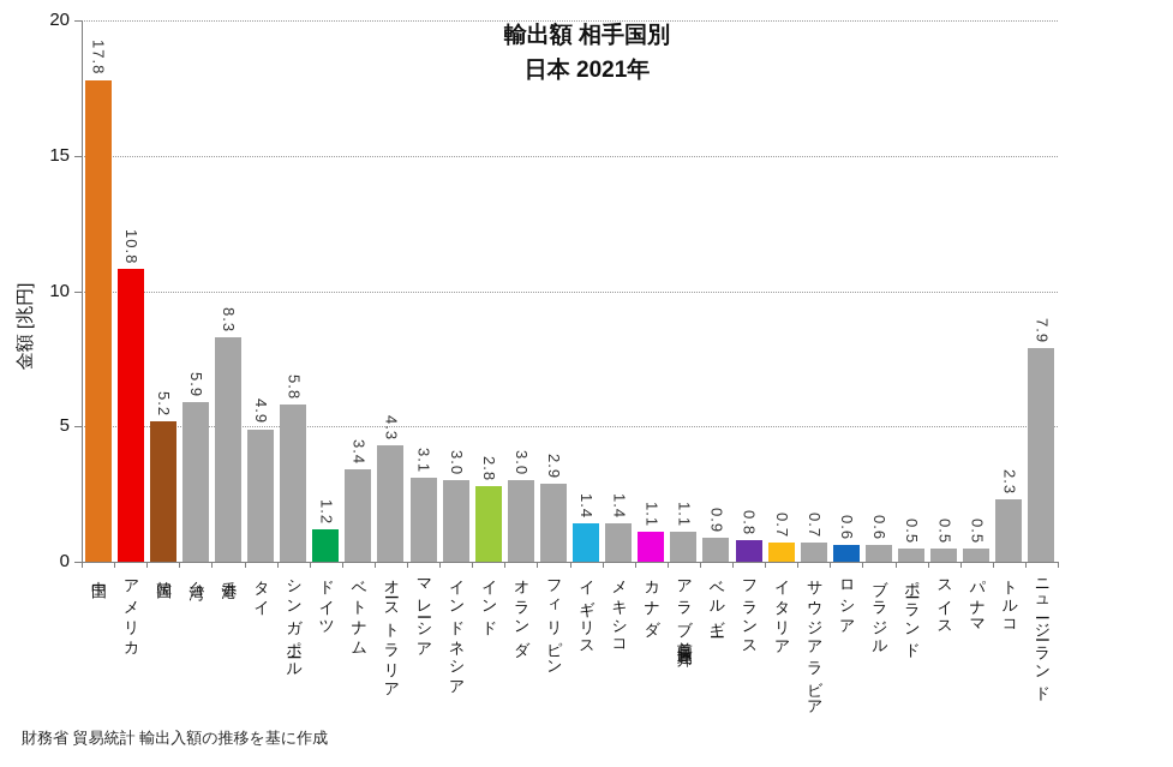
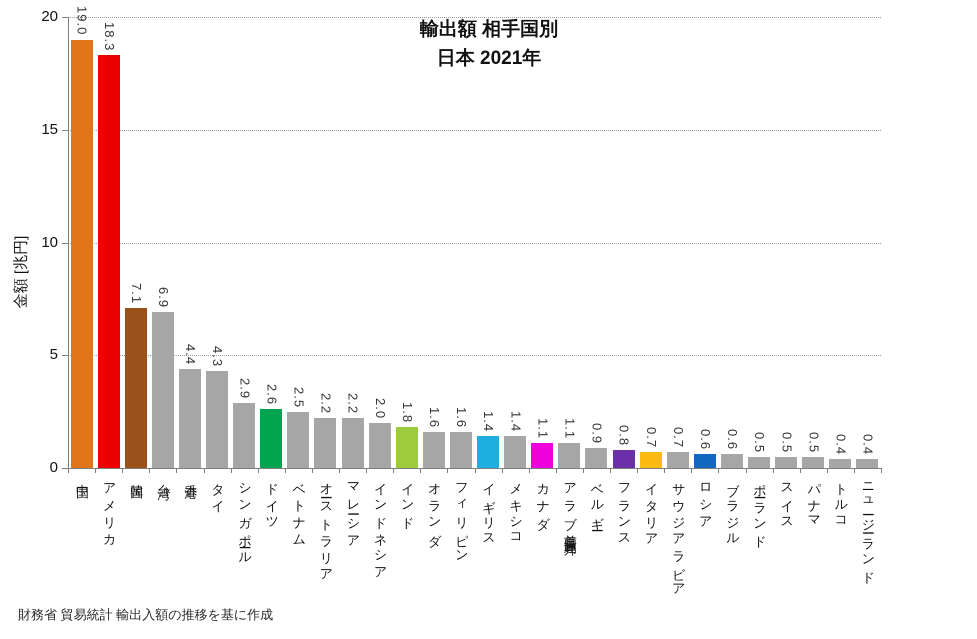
中国: 17.8 -> 19.0
アメリカ: 10.8 -> 18.3
韓国: 5.2 -> 7.1
台湾: 5.9 -> 6.9
香港: 8.3 -> 4.4
タイ: 4.9 -> 4.3
シンガポール: 5.8 -> 2.9
ドイツ: 1.2 -> 2.6
ベトナム: 3.4 -> 2.5
オーストラリア: 4.3 -> 2.2
マレーシア: 3.1 -> 2.2
インドネシア: 3.0 -> 2.0
インド: 2.8 -> 1.8
オランダ: 3.0 -> 1.6
フィリピン: 2.9 -> 1.6
トルコ: 2.3 -> 0.4
ニュージーランド: 7.9 -> 0.4
